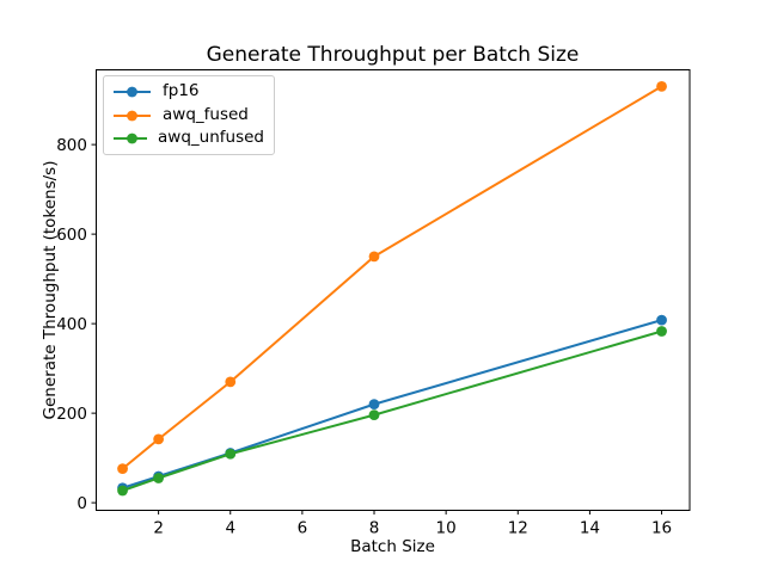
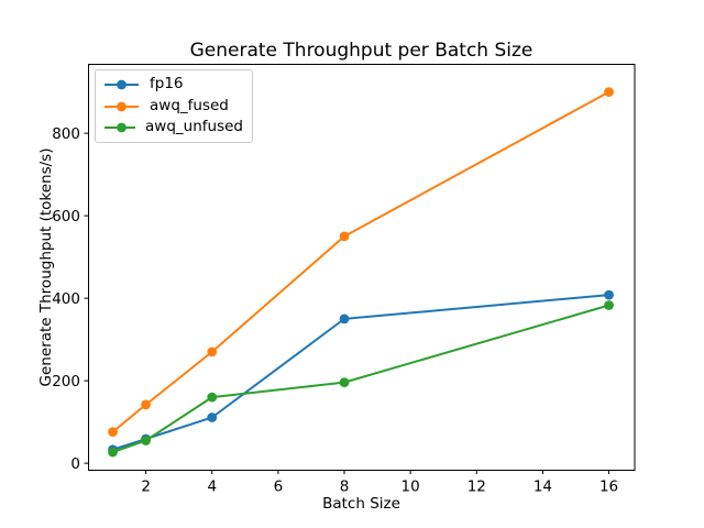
awq_unfused/4: 110 -> 160
fp16/8: 220 -> 350
awq_fused/16: 930 -> 900
